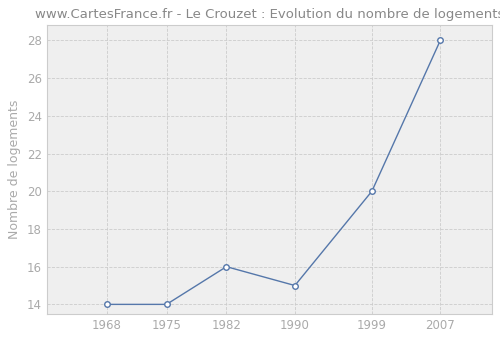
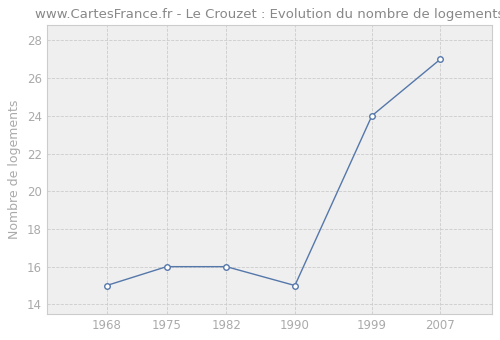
1968: 14 -> 15
1975: 14 -> 16
1999: 20 -> 24
2007: 28 -> 27
